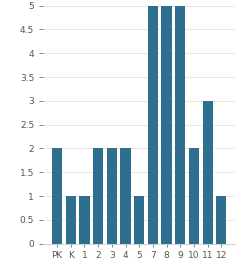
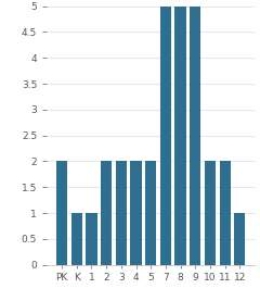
5: 1 -> 2
11: 3 -> 2
